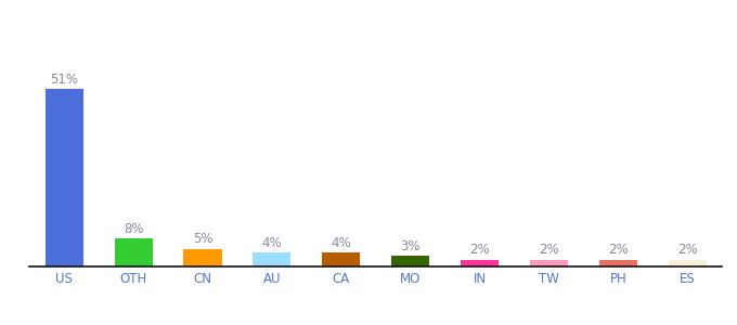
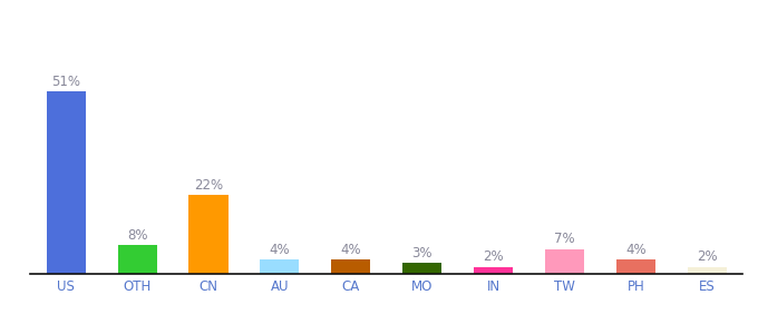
CN: 5% -> 22%
TW: 2% -> 7%
PH: 2% -> 4%
